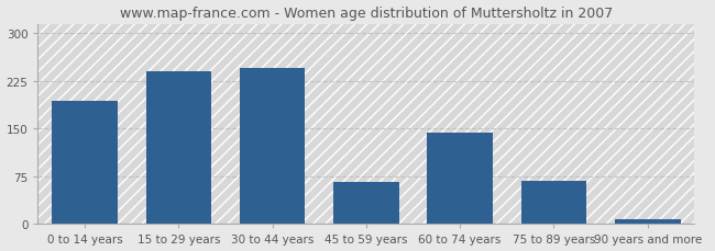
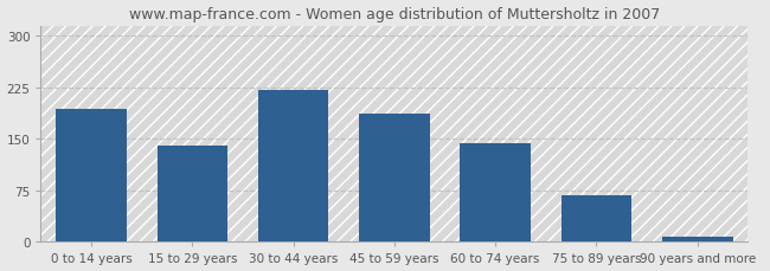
15 to 29 years: 240 -> 140
30 to 44 years: 246 -> 222
45 to 59 years: 66 -> 187
